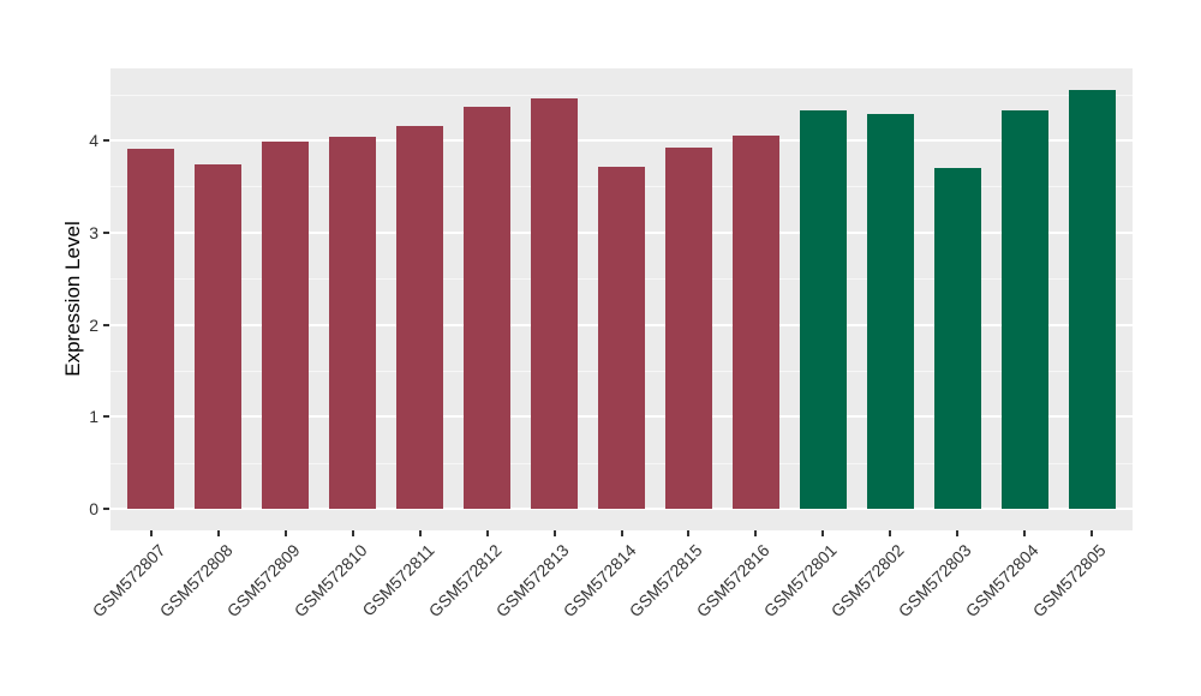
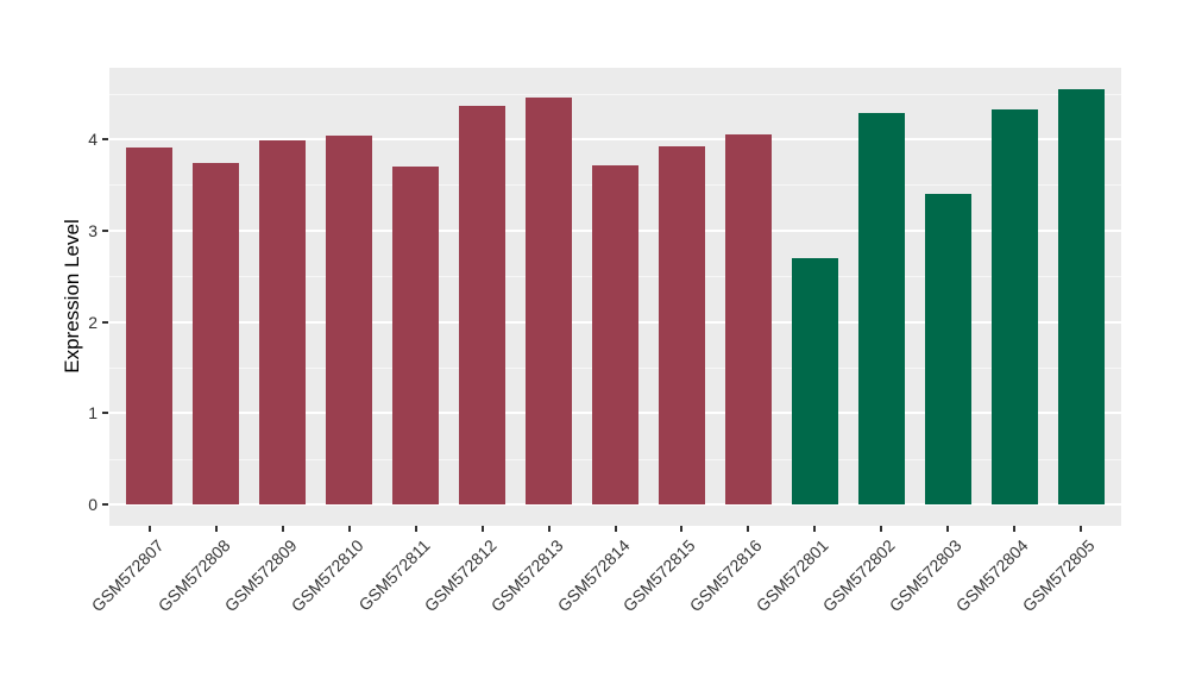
GSM572811: 4.2 -> 3.7
GSM572801: 4.3 -> 2.7
GSM572803: 3.7 -> 3.4
